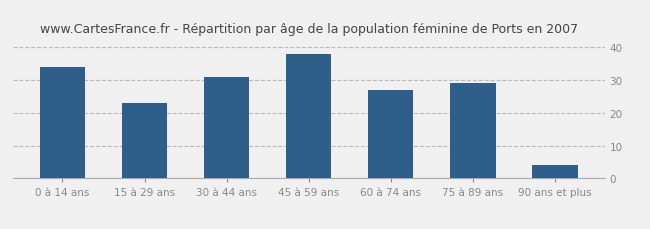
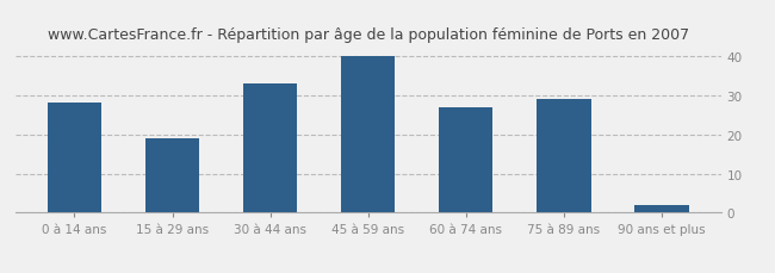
0 à 14 ans: 34 -> 28
15 à 29 ans: 23 -> 19
30 à 44 ans: 31 -> 33
45 à 59 ans: 38 -> 40
90 ans et plus: 4 -> 2
